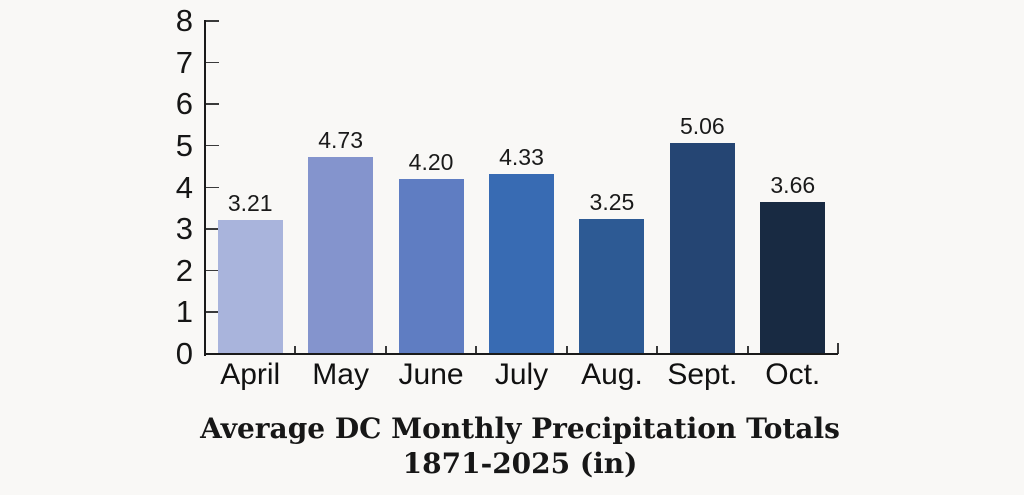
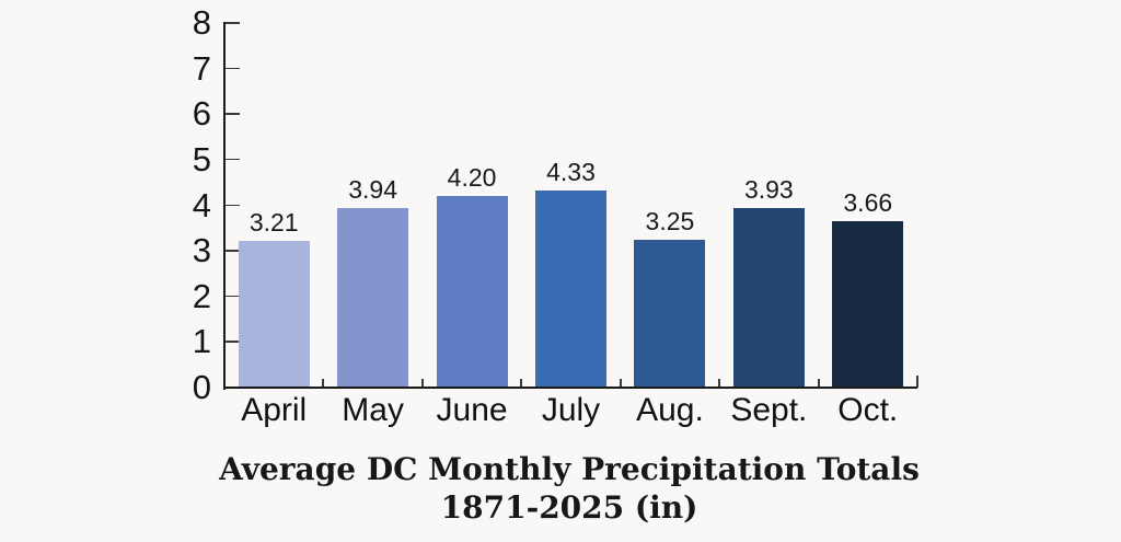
May: 4.73 -> 3.94
Sept.: 5.06 -> 3.93
